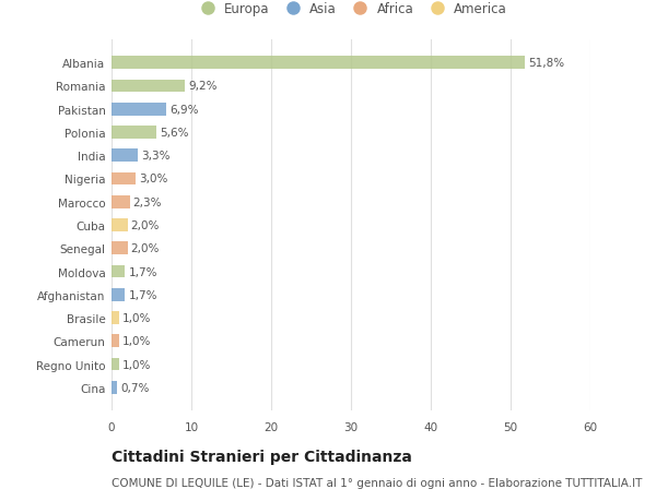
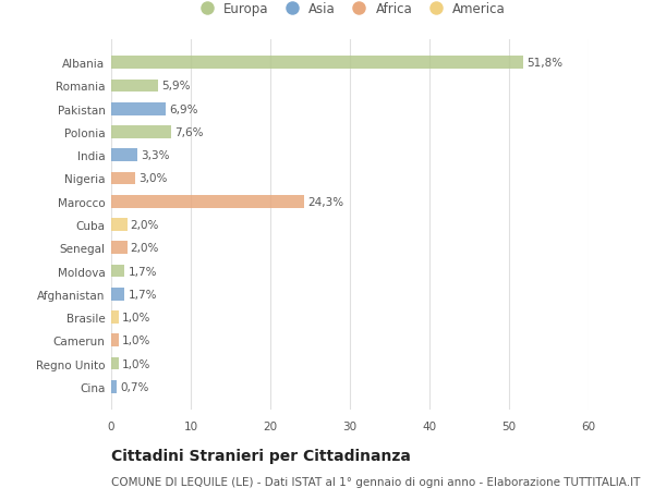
Romania: 9,2% -> 5,9%
Polonia: 5,6% -> 7,6%
Marocco: 2,3% -> 24,3%
